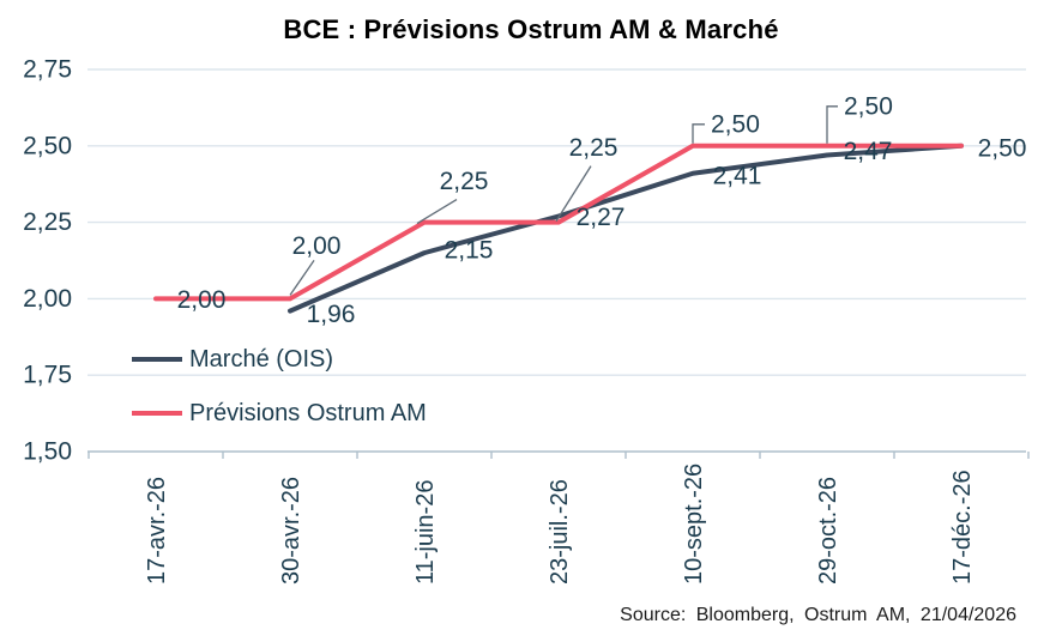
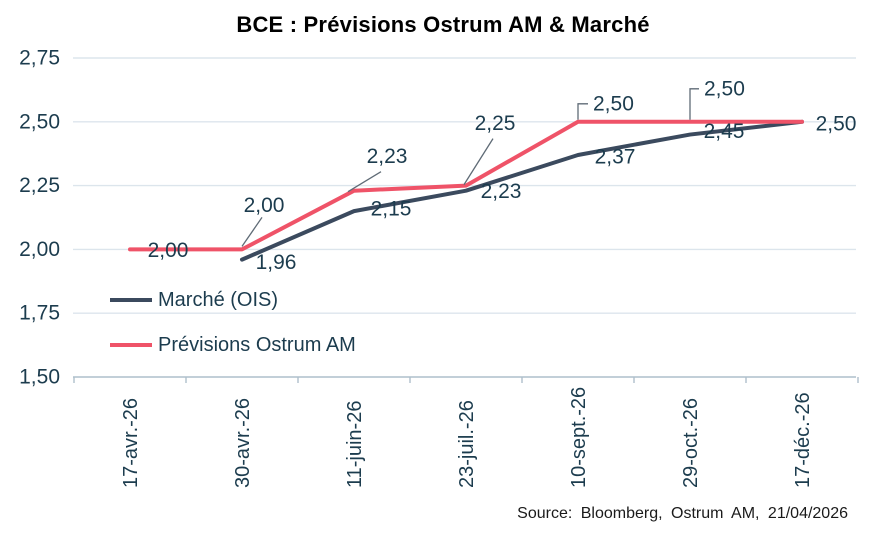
Prévisions Ostrum AM/11-juin-26: 2,25 -> 2,23
Marché (OIS)/23-juil.-26: 2,27 -> 2,23
Marché (OIS)/10-sept.-26: 2,41 -> 2,37
Marché (OIS)/29-oct.-26: 2,47 -> 2,45
